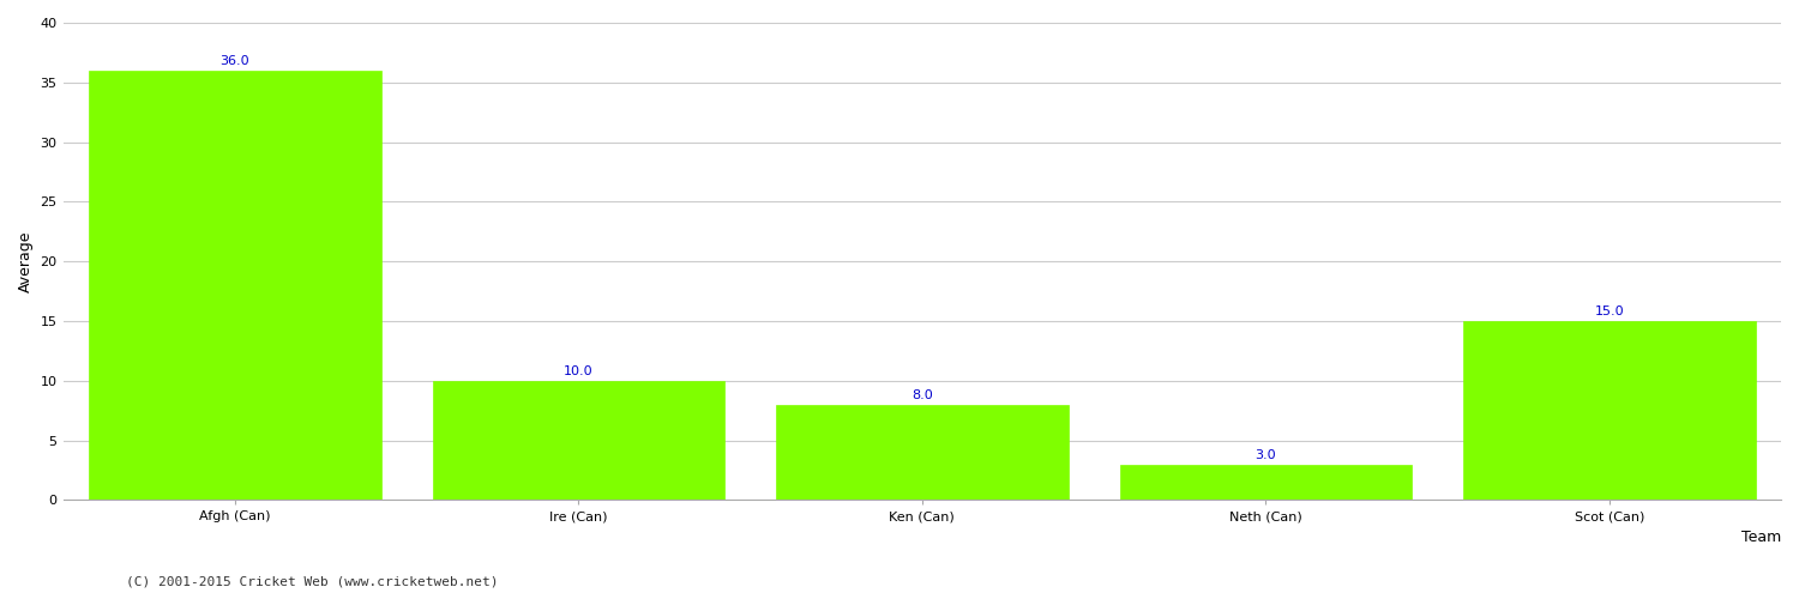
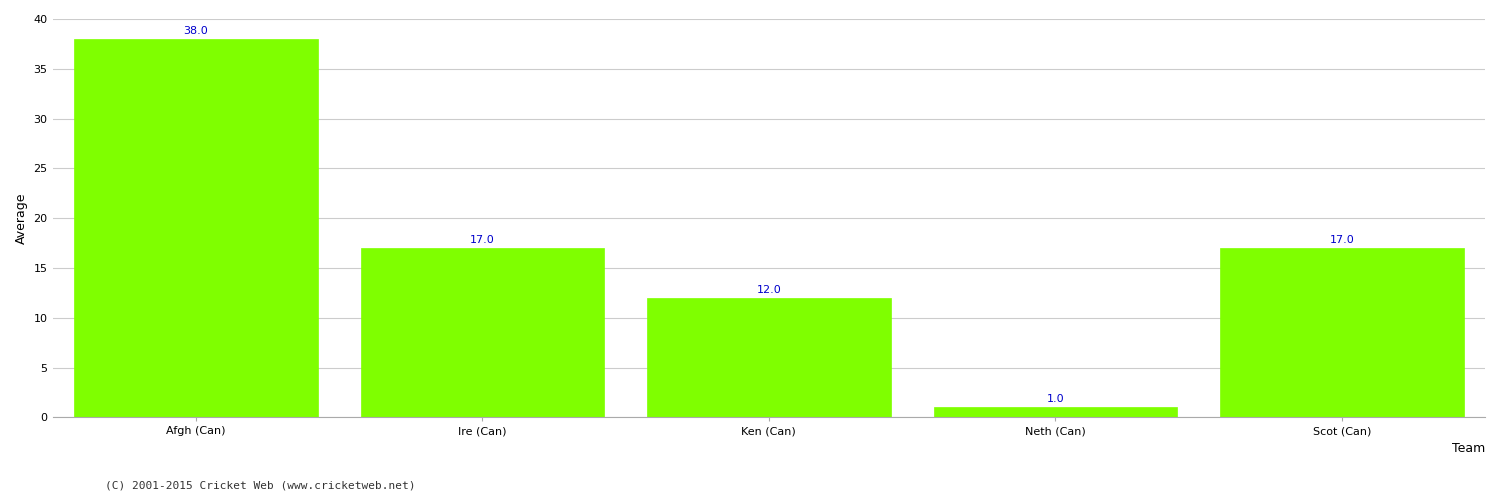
Afgh (Can): 36.0 -> 38.0
Ire (Can): 10.0 -> 17.0
Ken (Can): 8.0 -> 12.0
Neth (Can): 3.0 -> 1.0
Scot (Can): 15.0 -> 17.0
